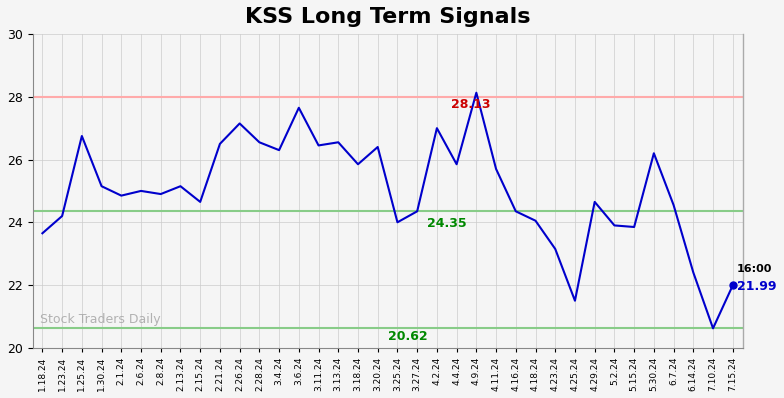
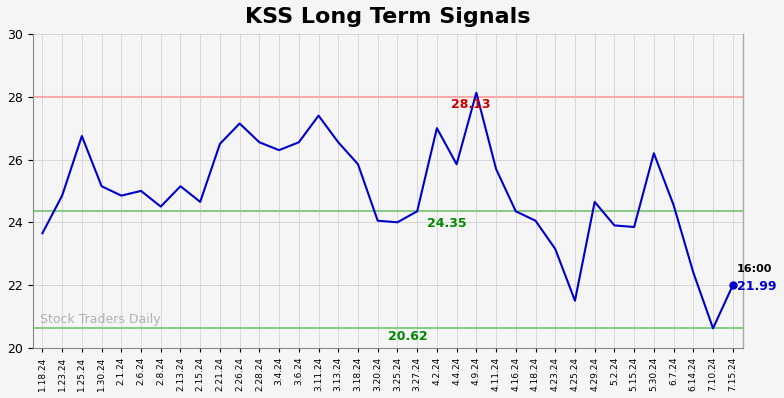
1.23.24: 24.20 -> 24.85
2.8.24: 24.90 -> 24.50
3.6.24: 27.65 -> 26.55
3.11.24: 26.45 -> 27.40
3.20.24: 26.40 -> 24.05
